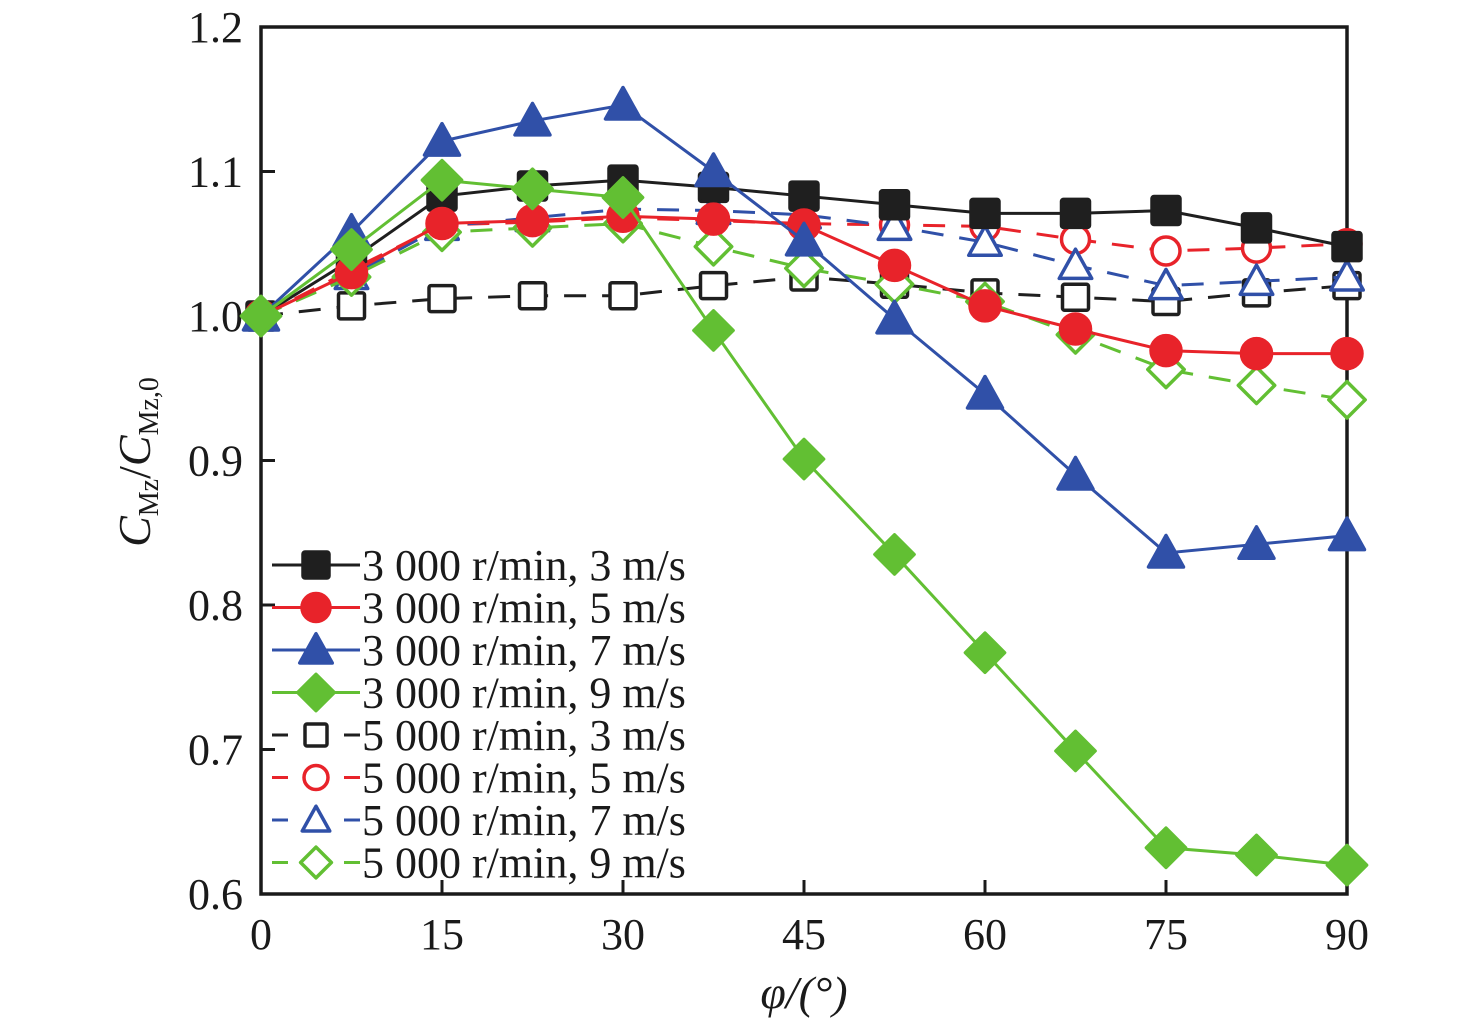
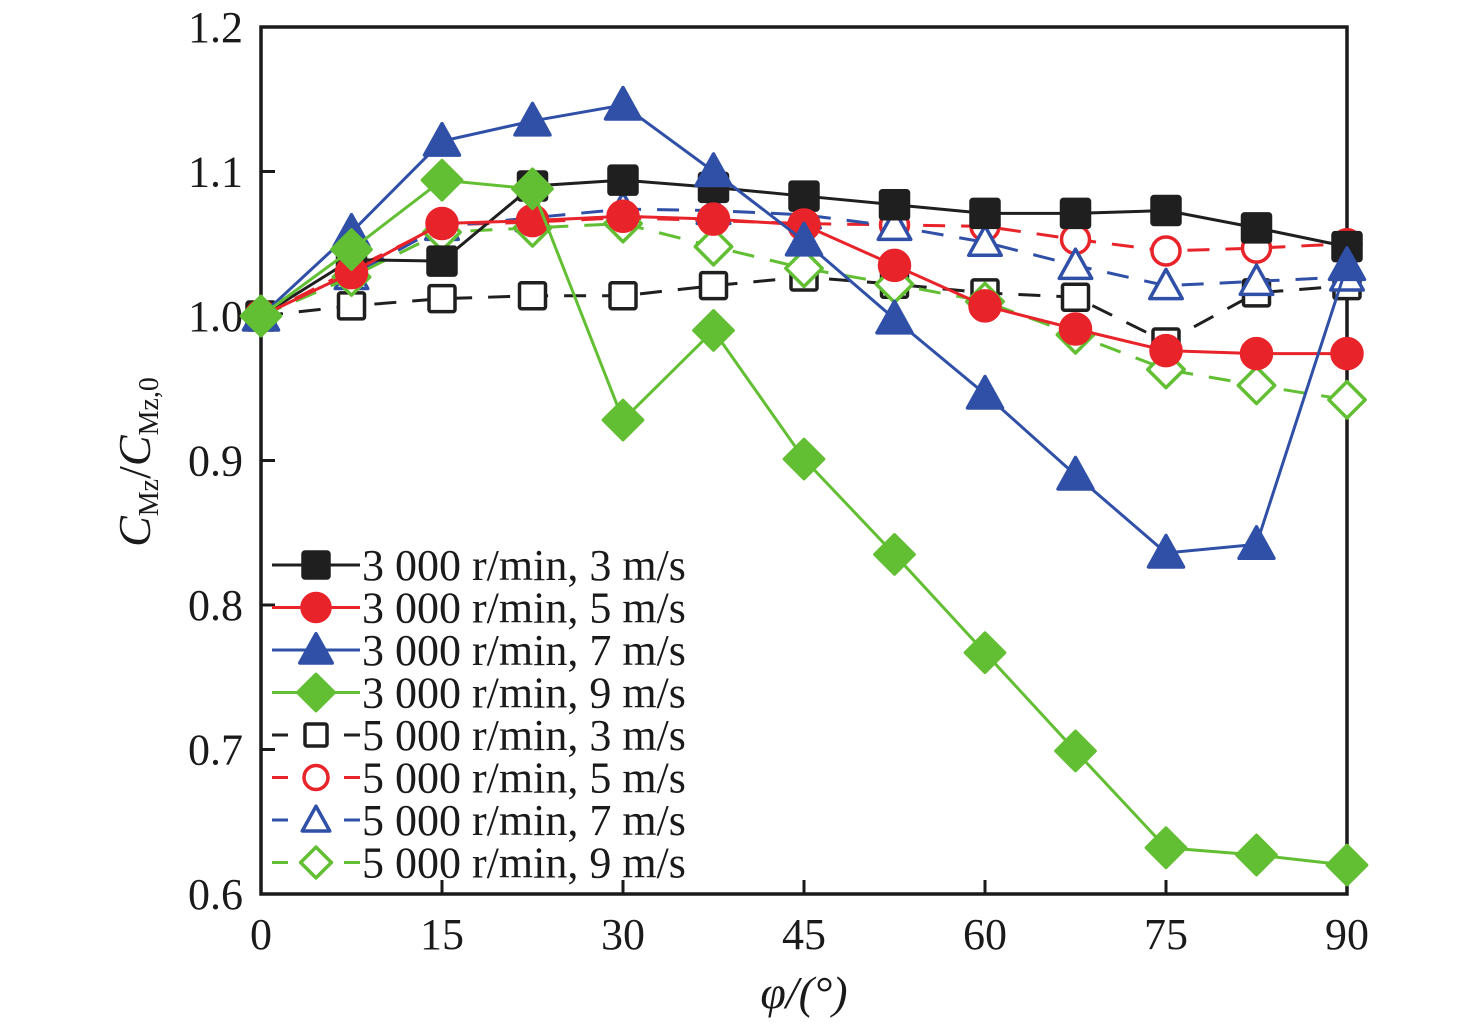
3 000 r/min, 3 m/s/15: 1.083 -> 1.038
3 000 r/min, 9 m/s/30: 1.082 -> 0.928
5 000 r/min, 3 m/s/75: 1.010 -> 0.982
3 000 r/min, 7 m/s/90: 0.848 -> 1.035
